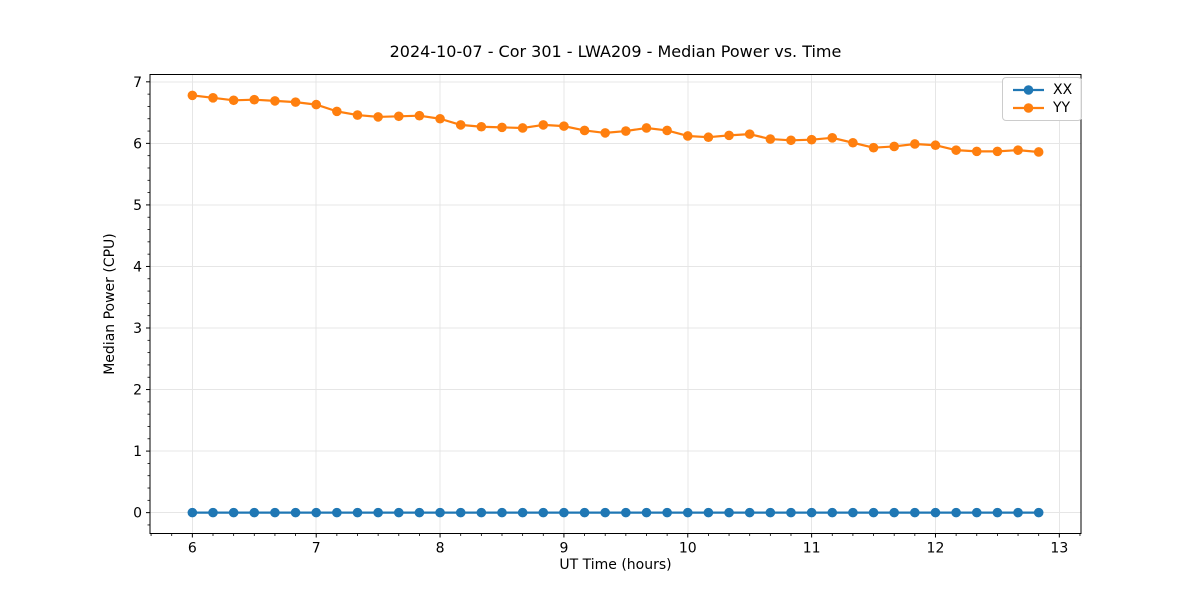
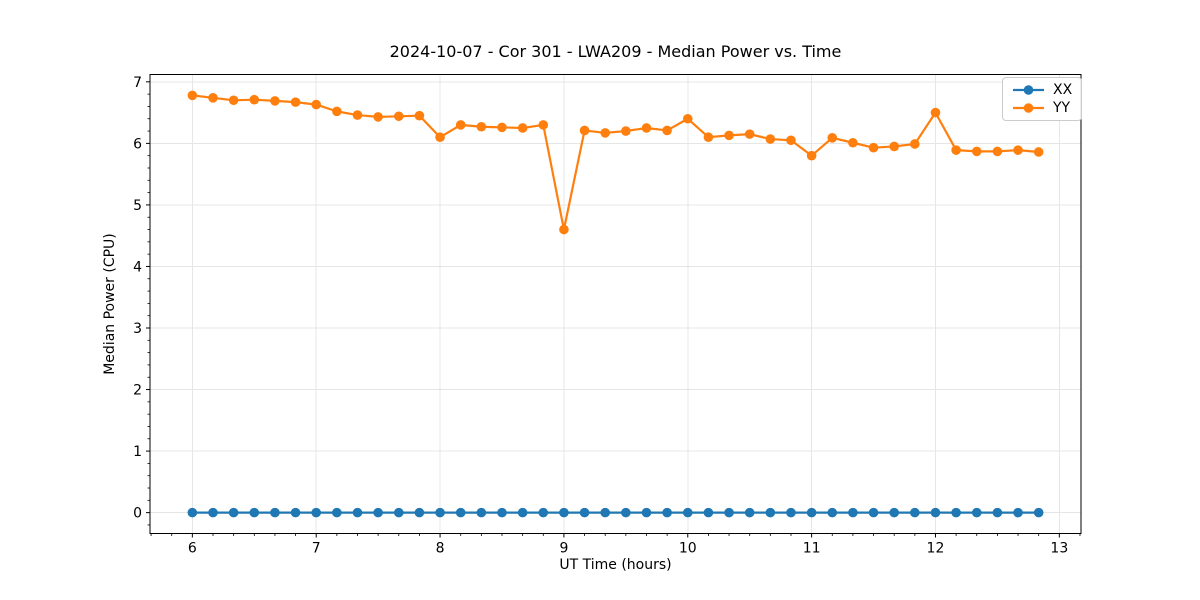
YY/8: 6.4 -> 6.1
YY/9: 6.3 -> 4.6
YY/10: 6.1 -> 6.4
YY/11: 6.1 -> 5.8
YY/12: 6.0 -> 6.5
